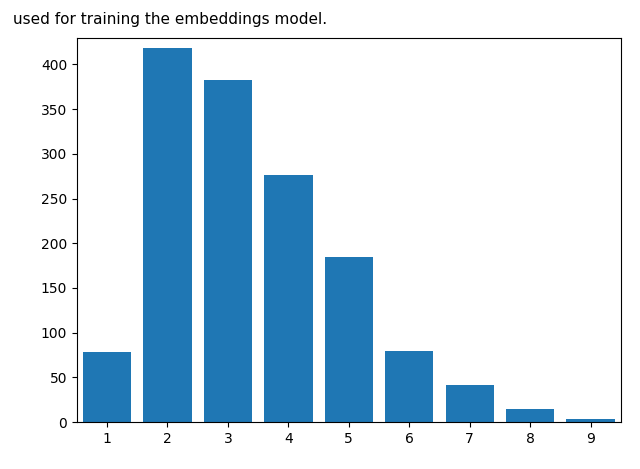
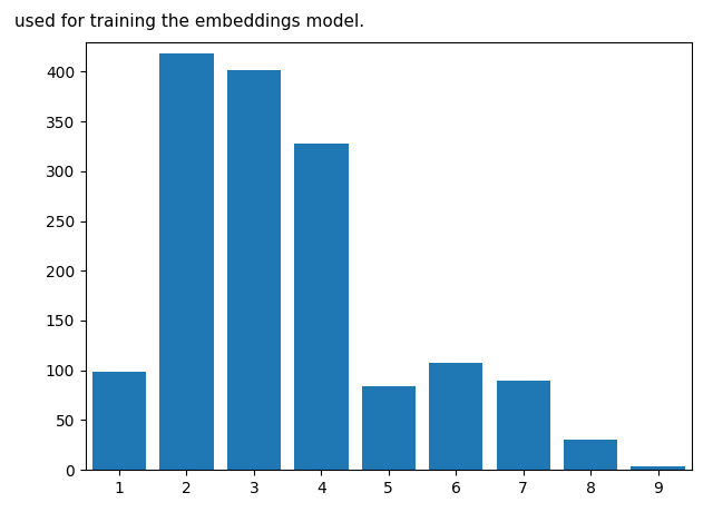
1: 78 -> 98
3: 383 -> 402
4: 276 -> 328
5: 185 -> 84
6: 80 -> 108
7: 41 -> 90
8: 15 -> 30
